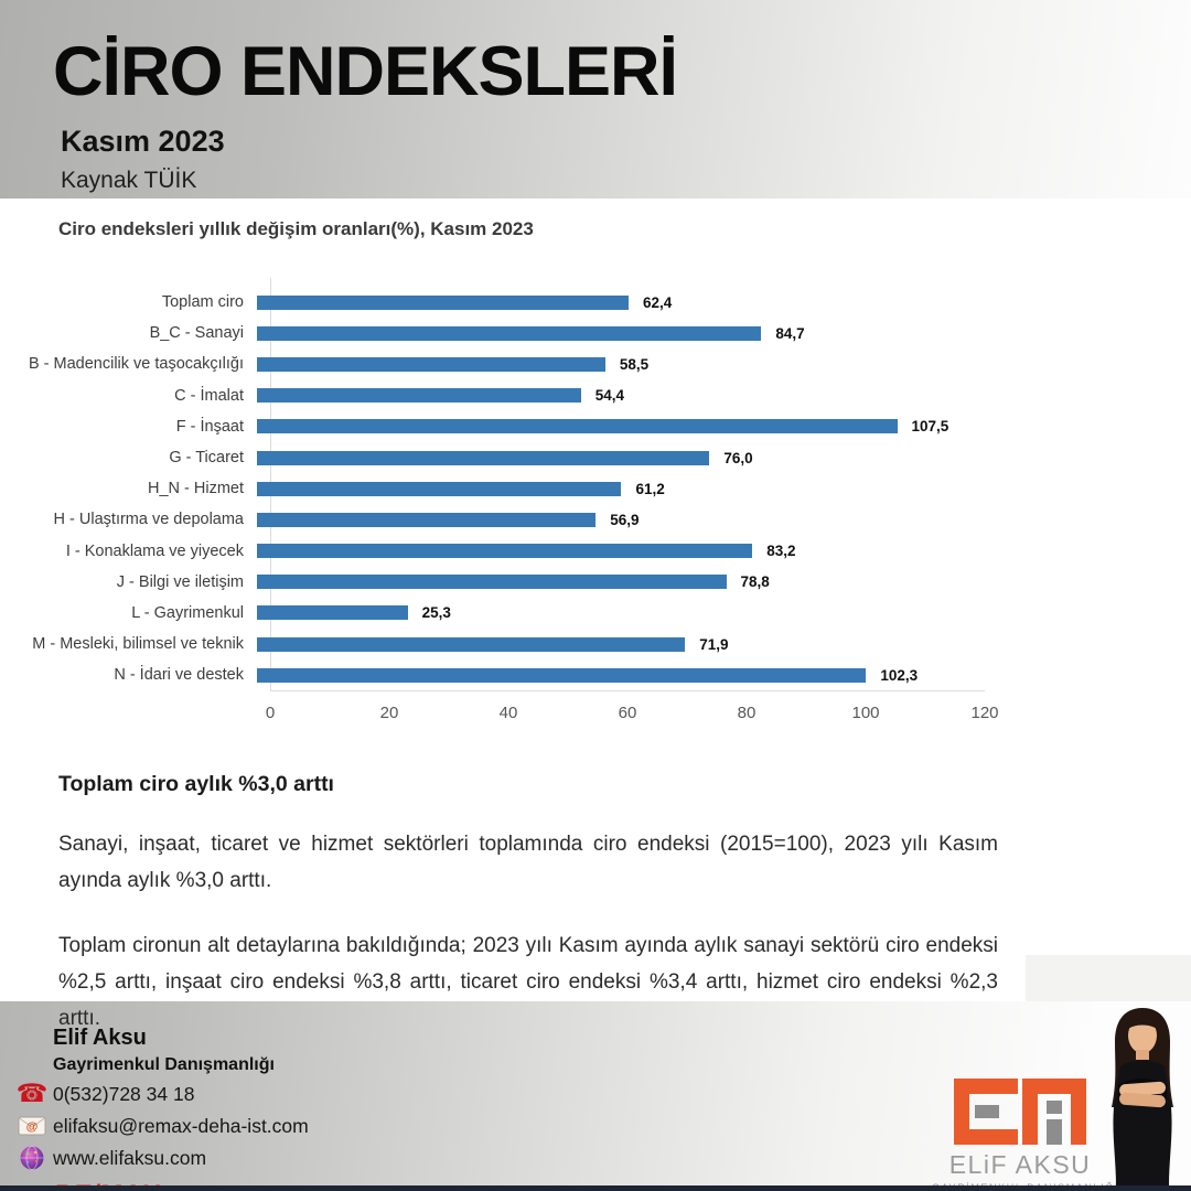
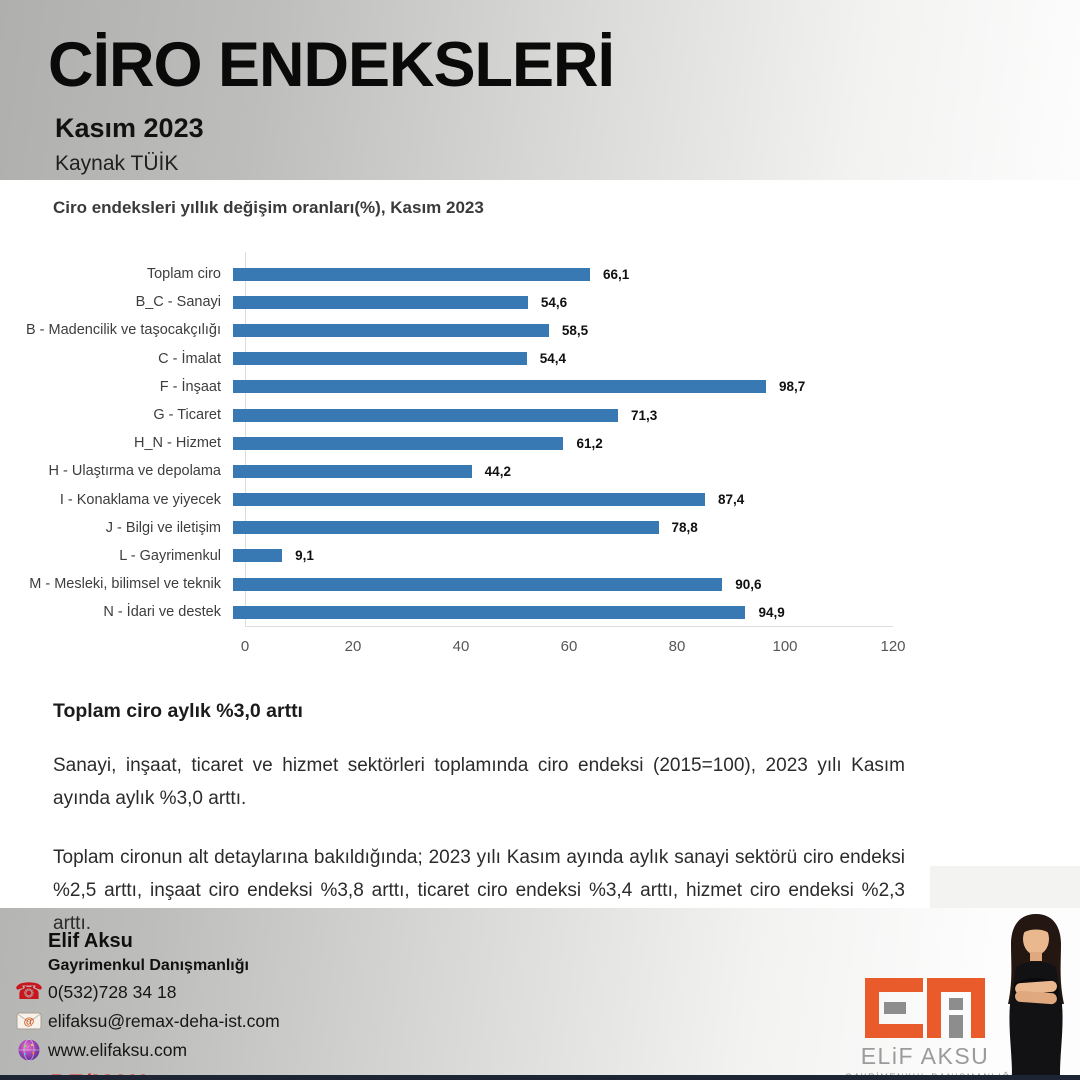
Toplam ciro: 62,4 -> 66,1
B_C - Sanayi: 84,7 -> 54,6
F - İnşaat: 107,5 -> 98,7
G - Ticaret: 76,0 -> 71,3
H - Ulaştırma ve depolama: 56,9 -> 44,2
I - Konaklama ve yiyecek: 83,2 -> 87,4
L - Gayrimenkul: 25,3 -> 9,1
M - Mesleki, bilimsel ve teknik: 71,9 -> 90,6
N - İdari ve destek: 102,3 -> 94,9
